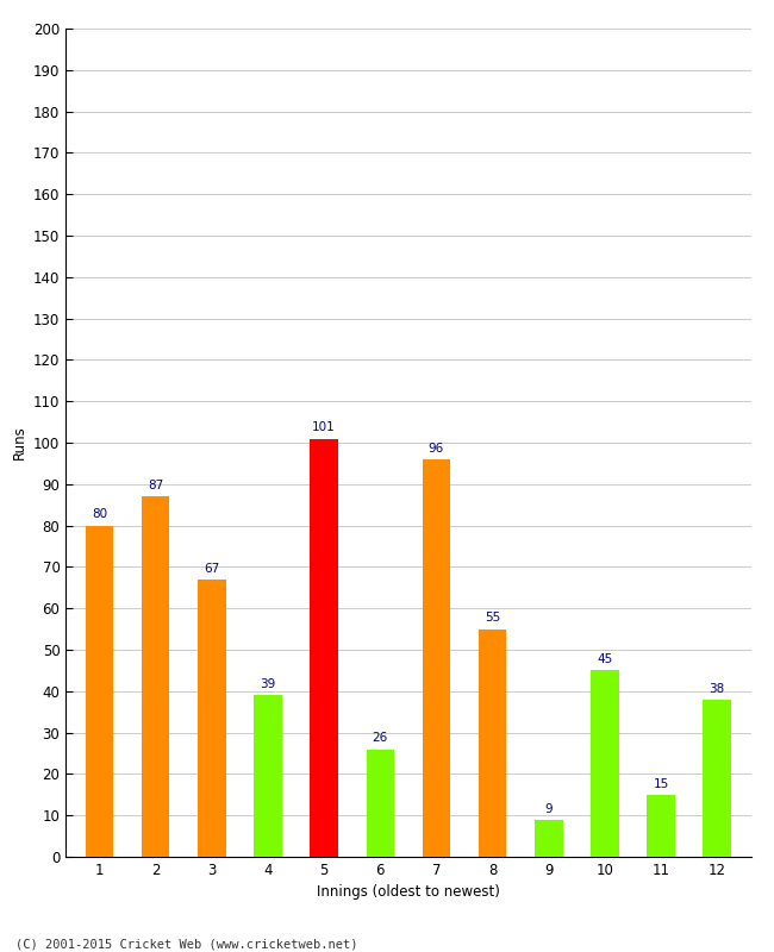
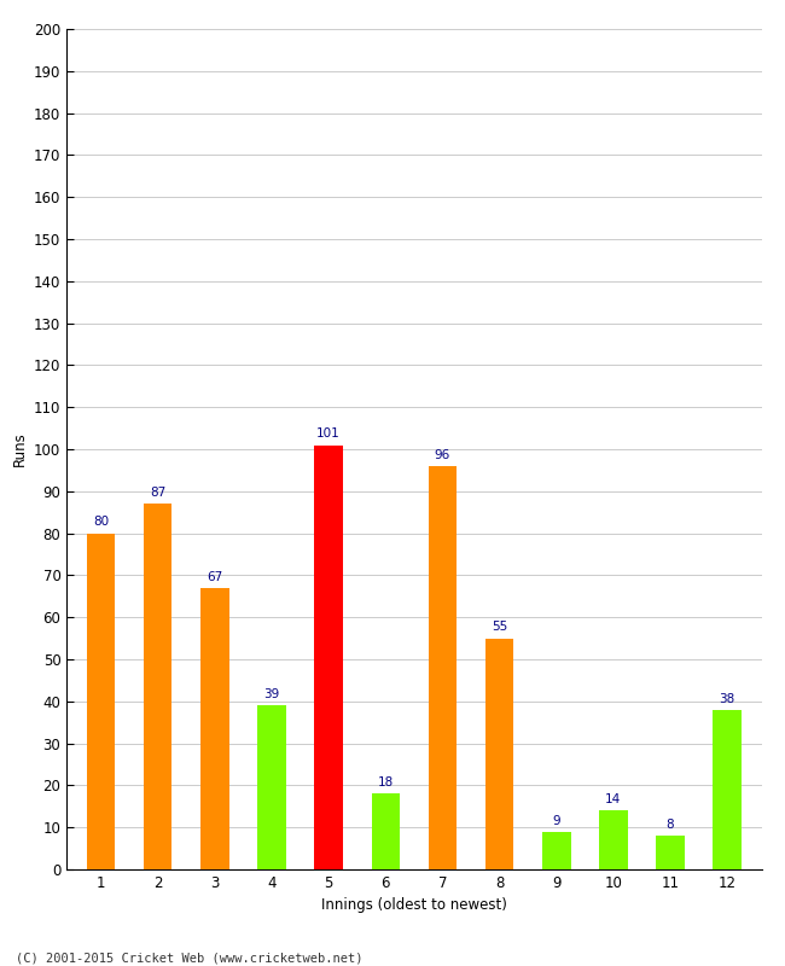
6: 26 -> 18
10: 45 -> 14
11: 15 -> 8
